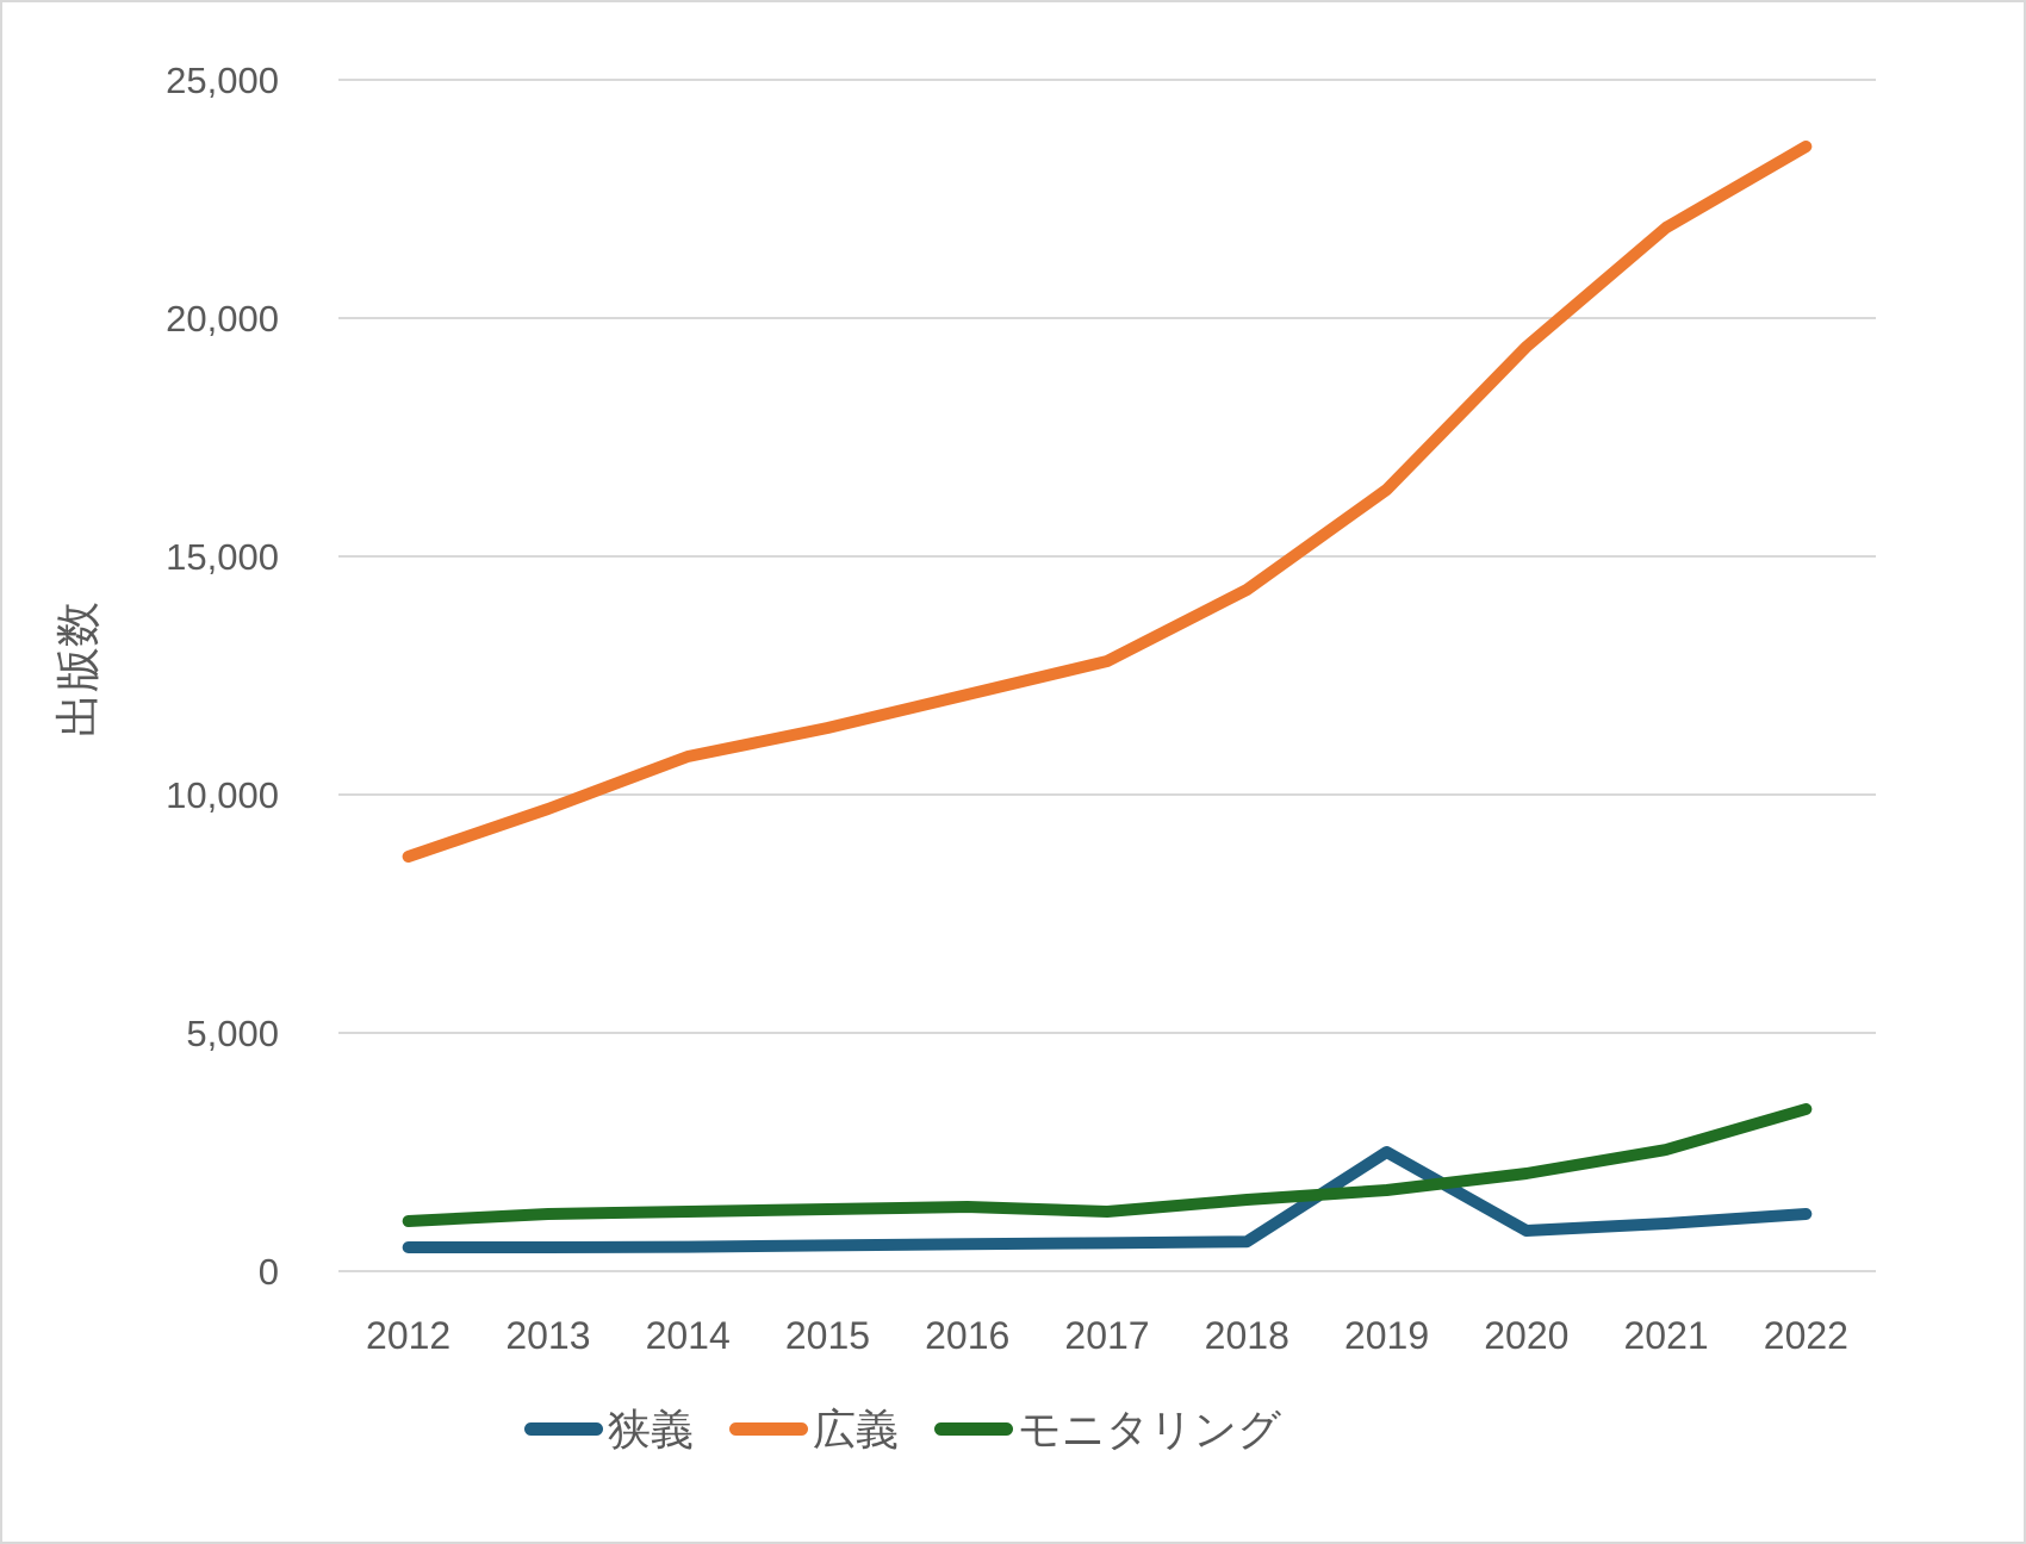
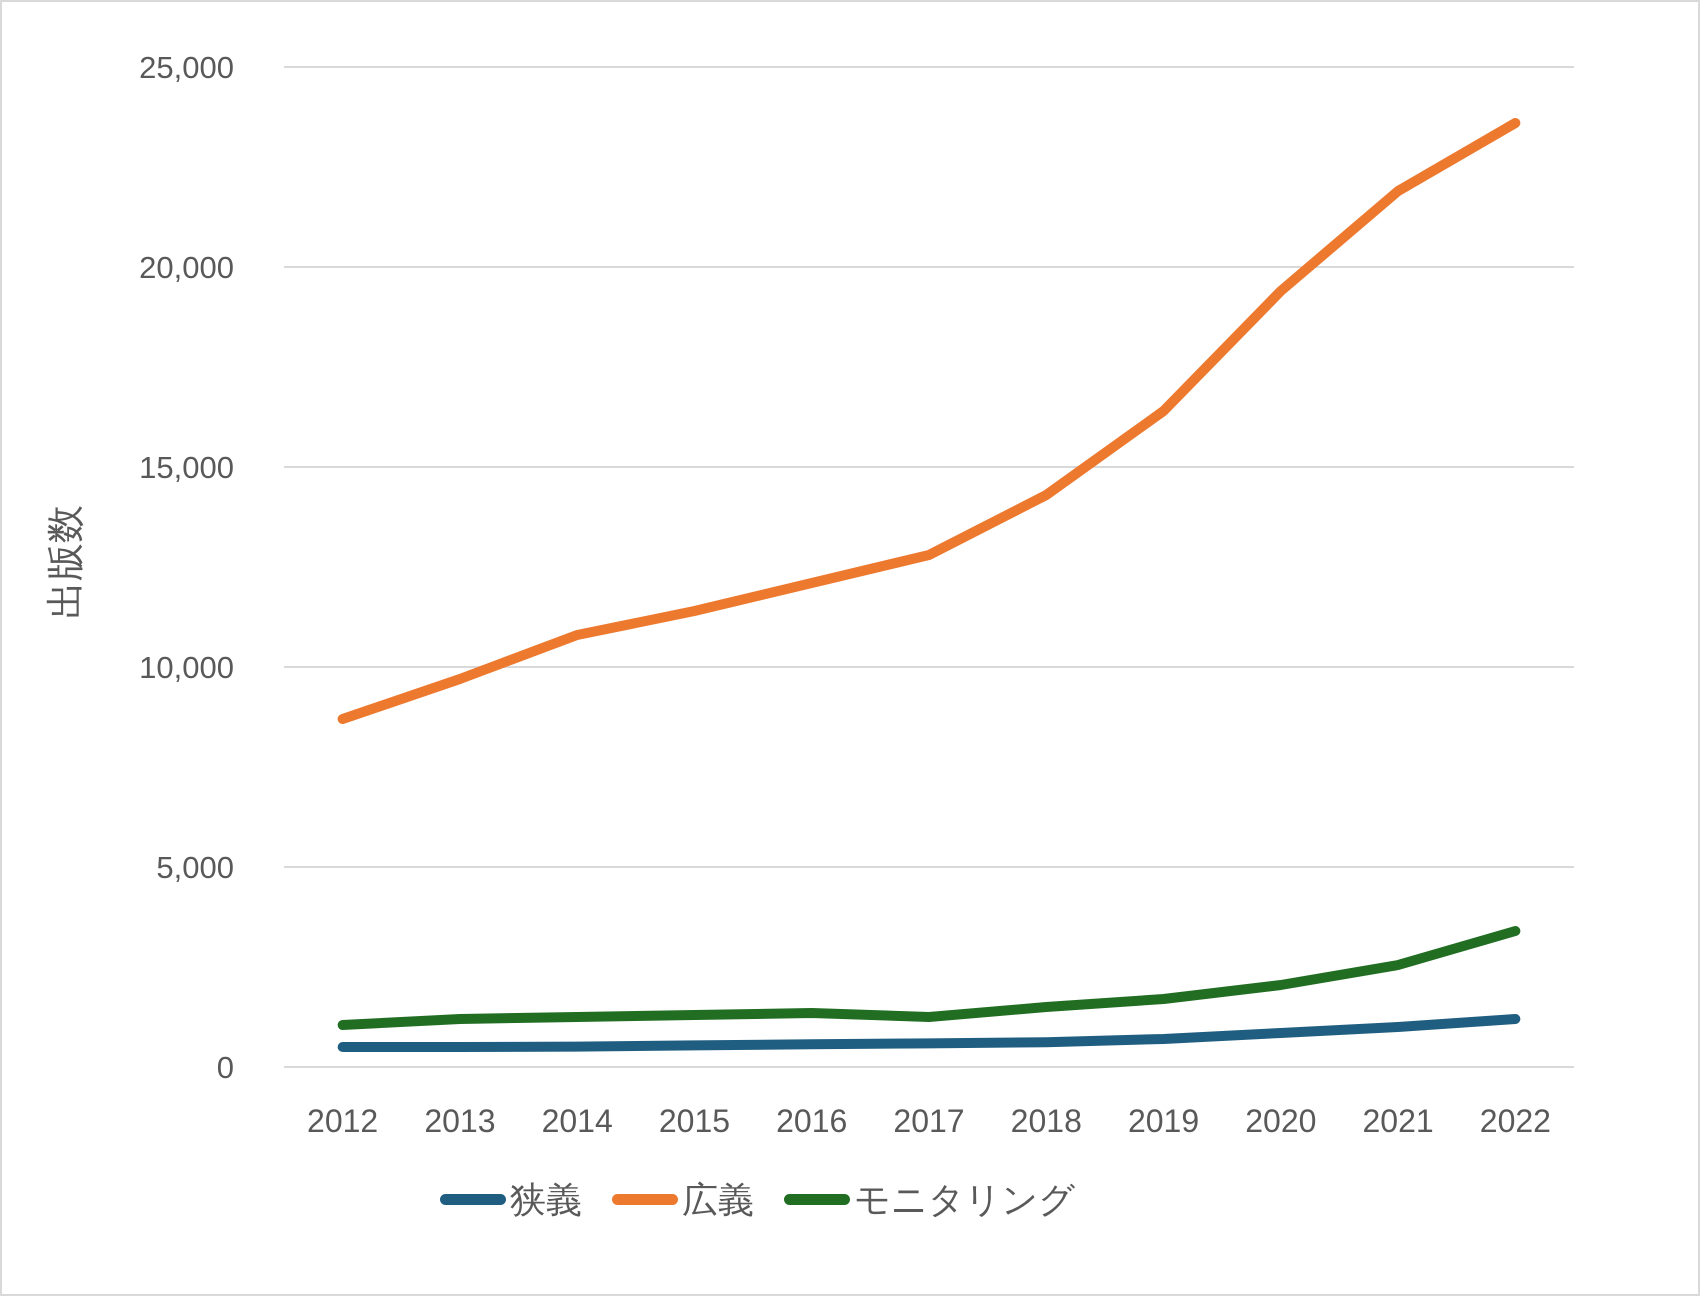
狭義/2019: 2500 -> 700
